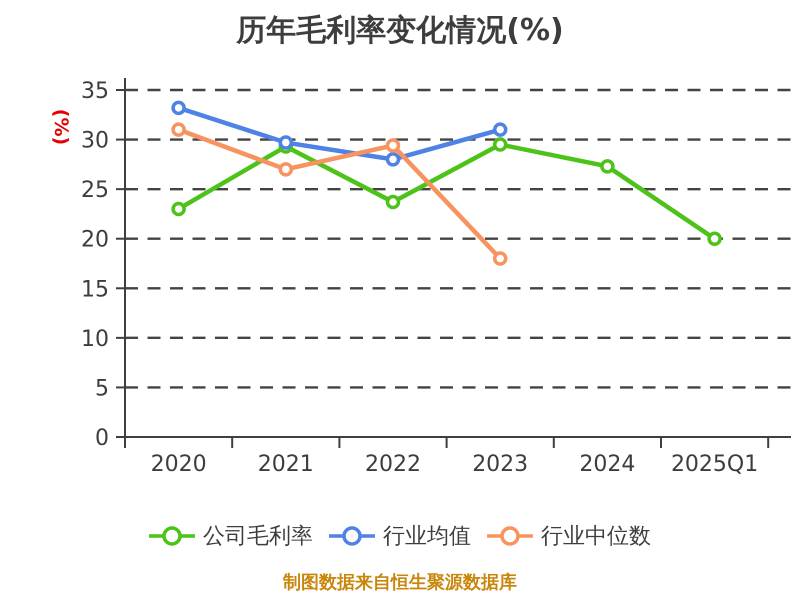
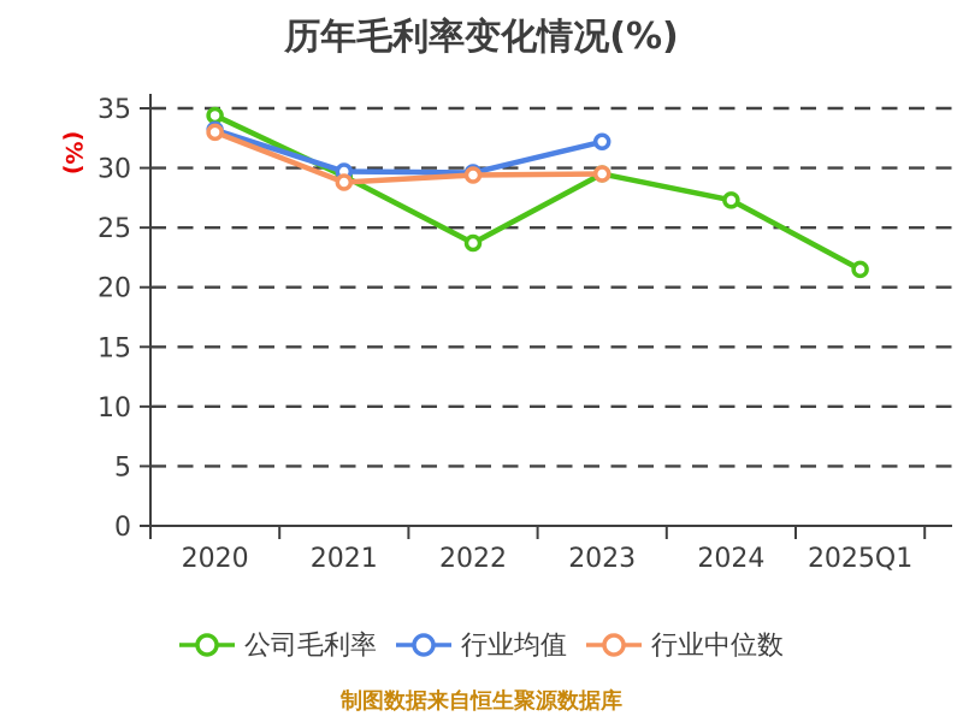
公司毛利率/2020: 23 -> 34
行业中位数/2020: 31 -> 33
行业中位数/2021: 27 -> 29
行业均值/2022: 28 -> 30
行业均值/2023: 31 -> 32
行业中位数/2023: 18 -> 30
公司毛利率/2025Q1: 20 -> 22
